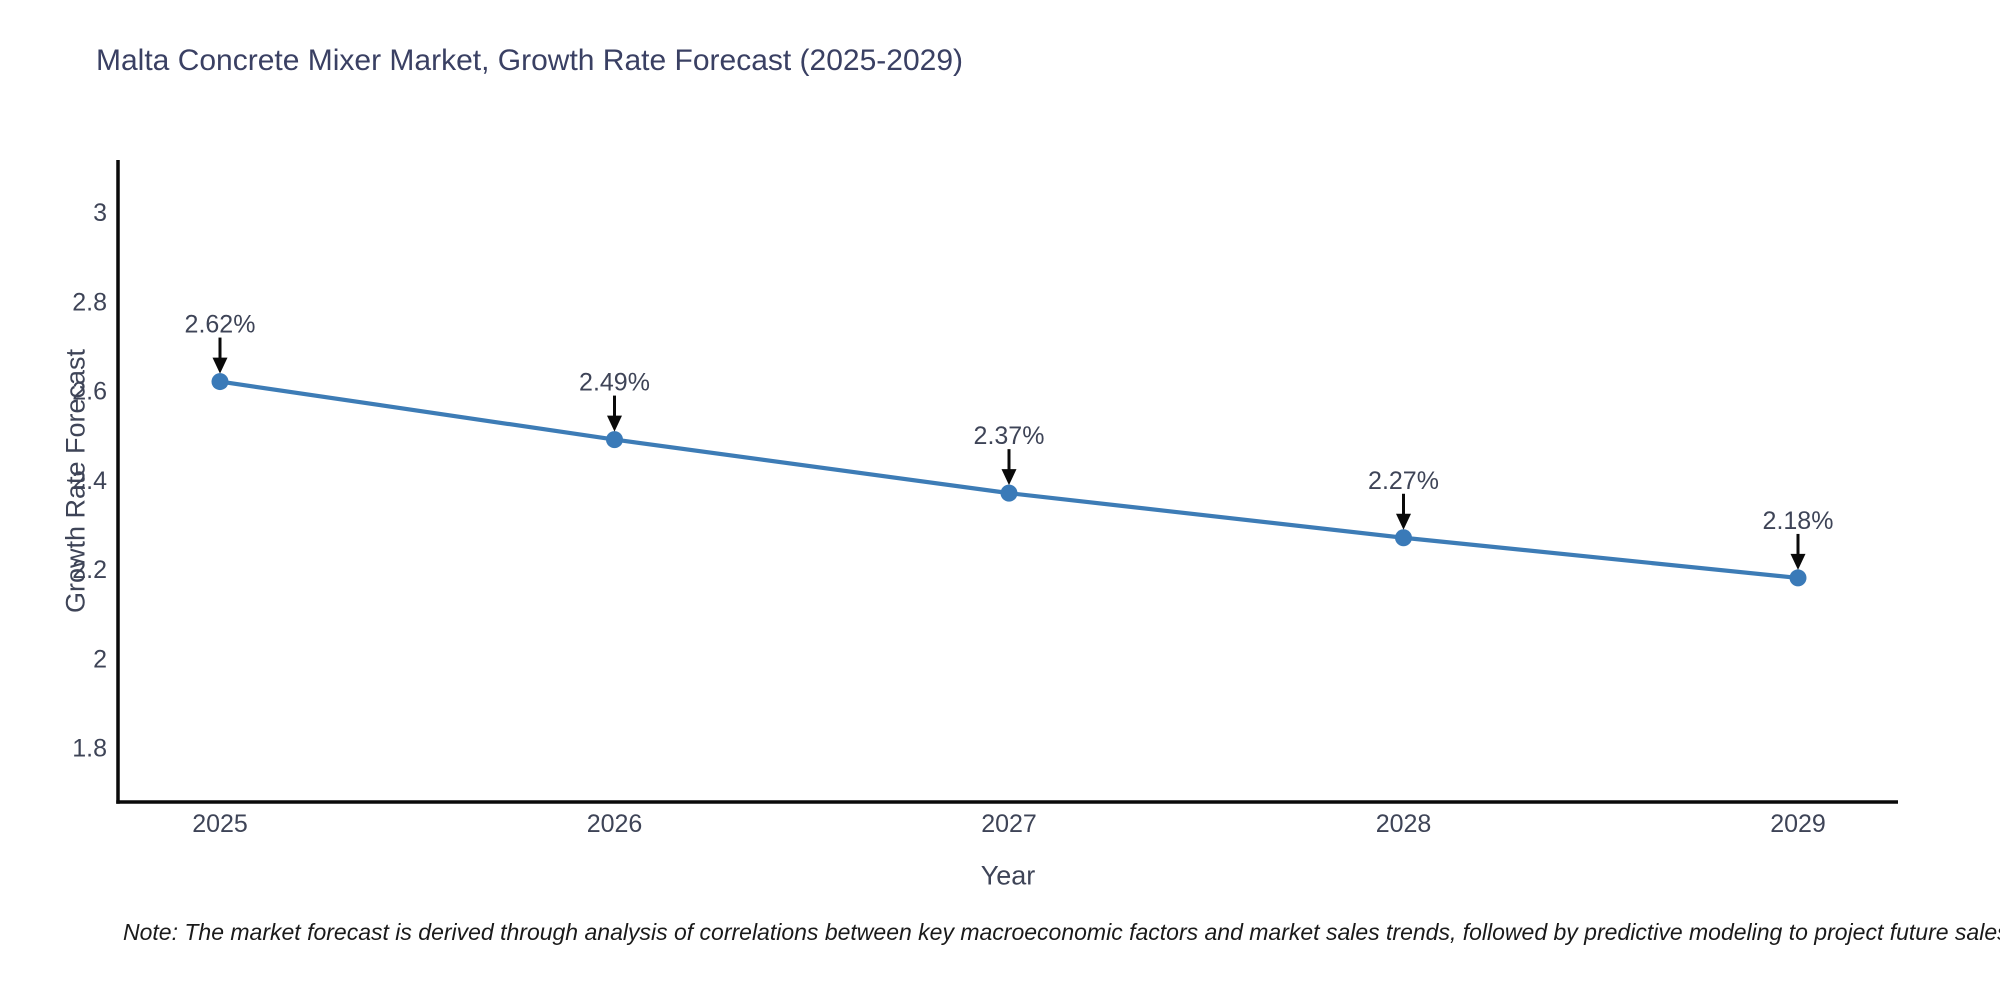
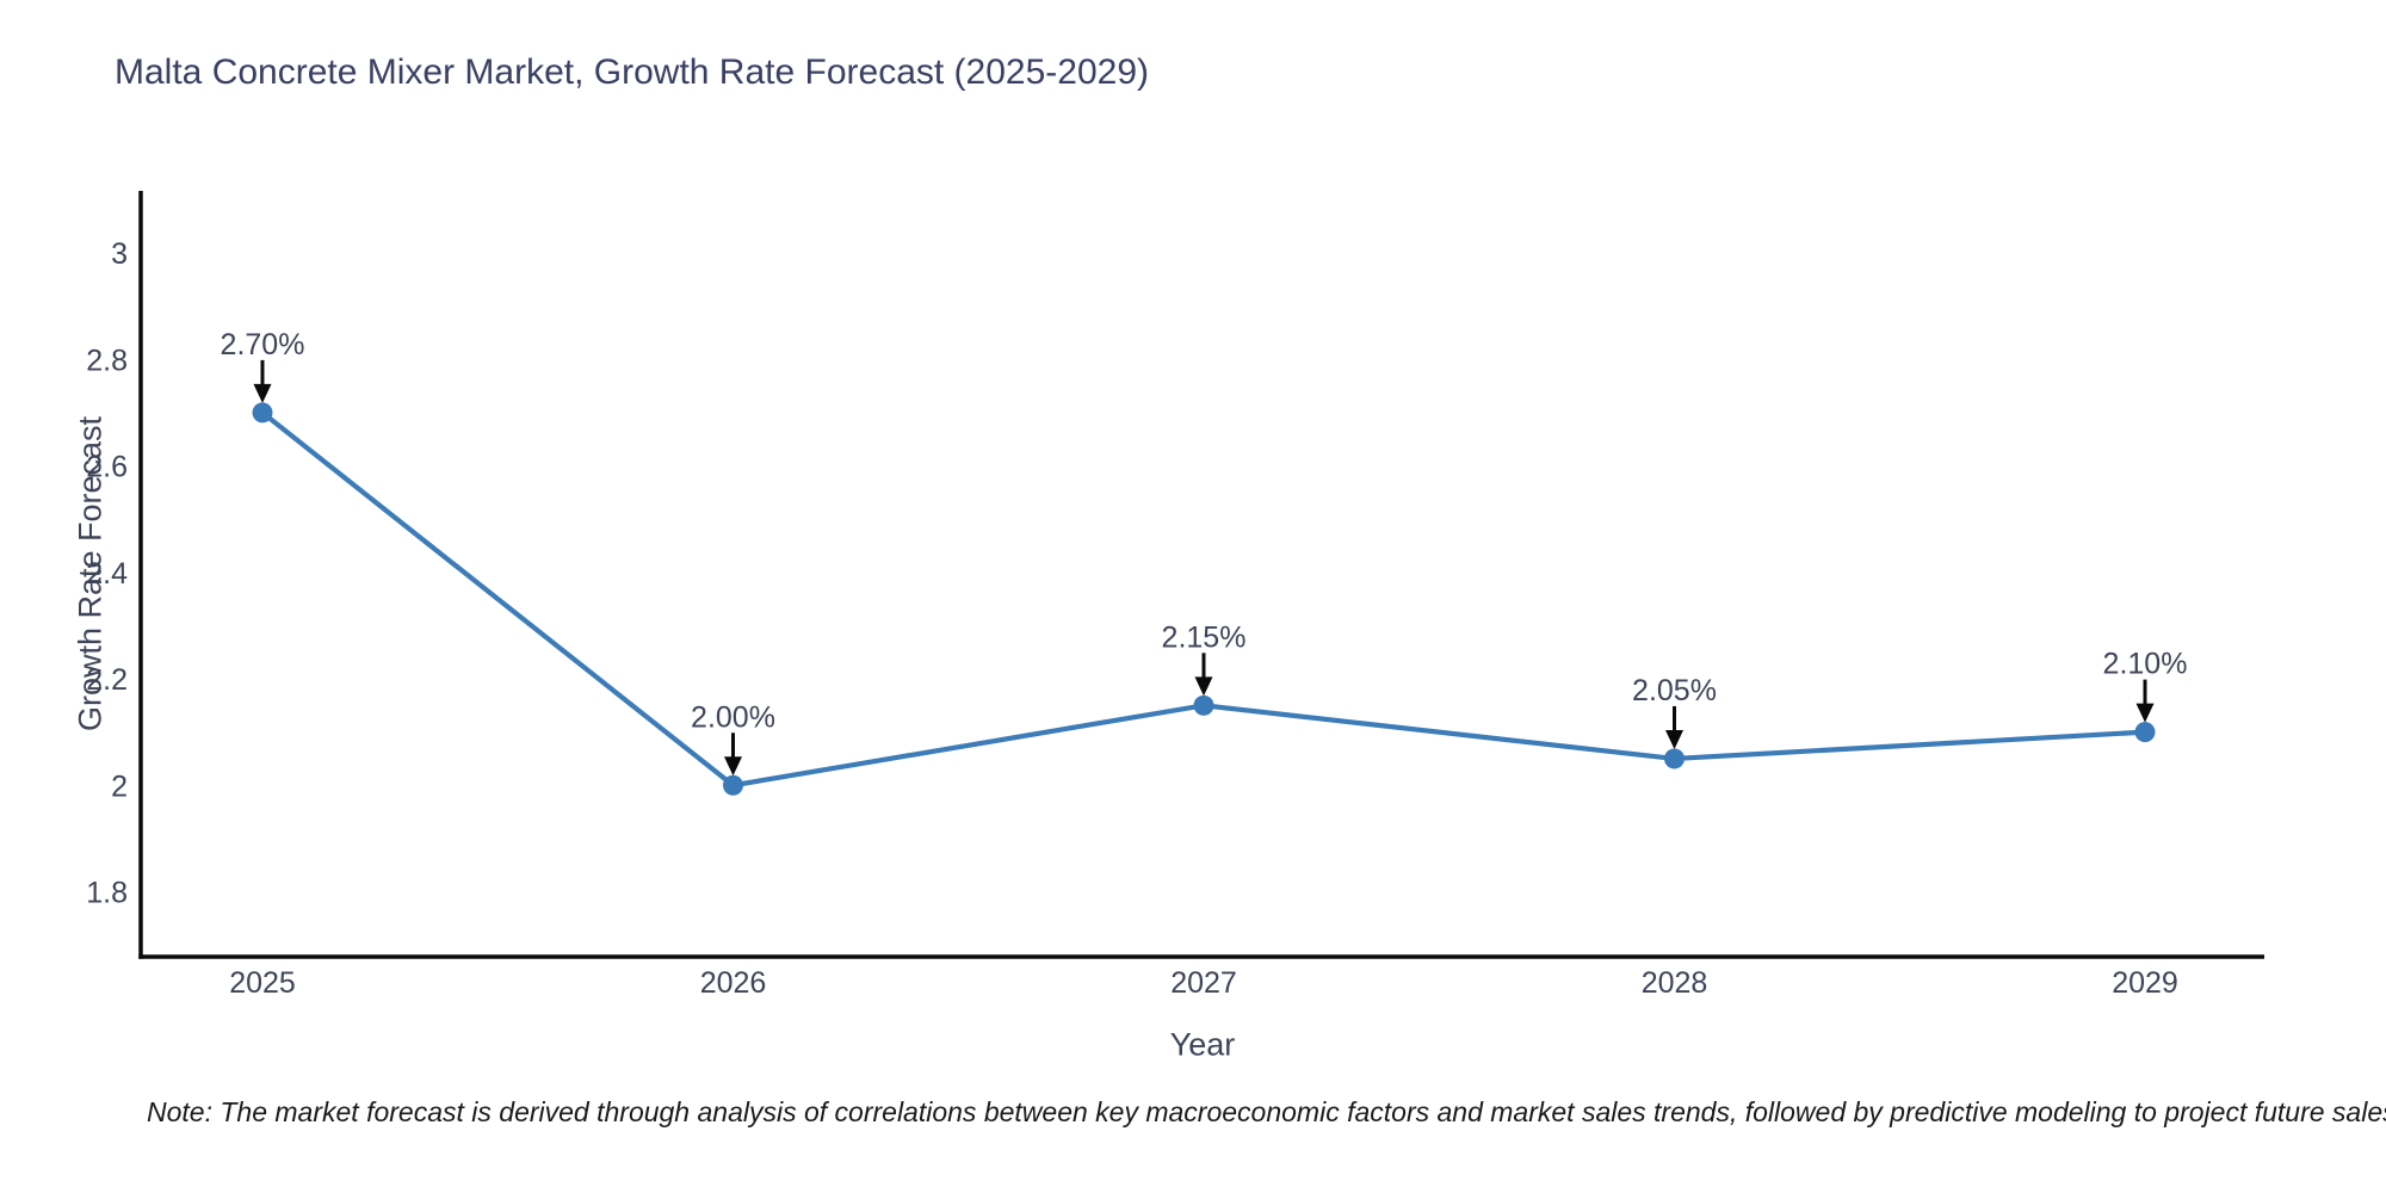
2025: 2.62% -> 2.70%
2026: 2.49% -> 2.00%
2027: 2.37% -> 2.15%
2028: 2.27% -> 2.05%
2029: 2.18% -> 2.10%
